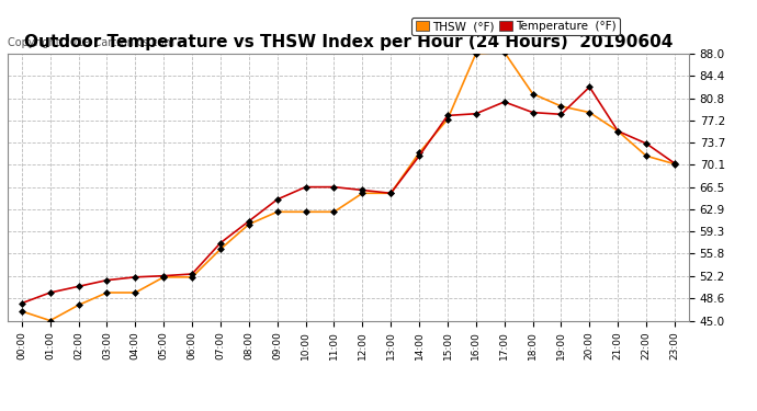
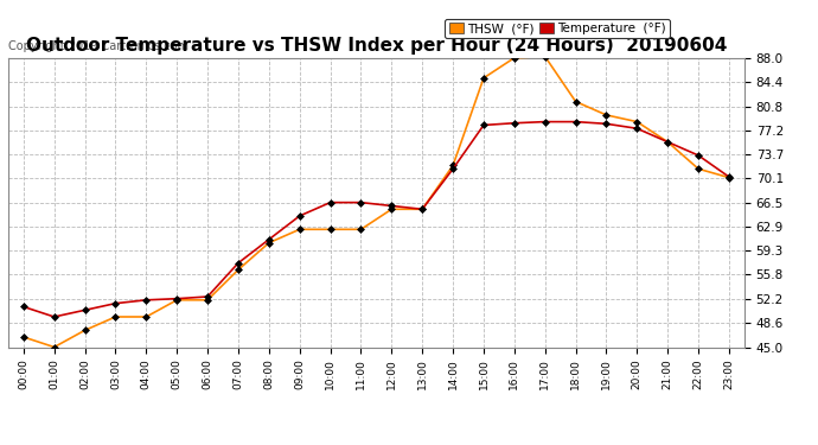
Temperature (°F)/00:00: 47.8 -> 51.0
THSW (°F)/15:00: 77.4 -> 85.0
Temperature (°F)/17:00: 80.2 -> 78.5
Temperature (°F)/20:00: 82.6 -> 77.5
